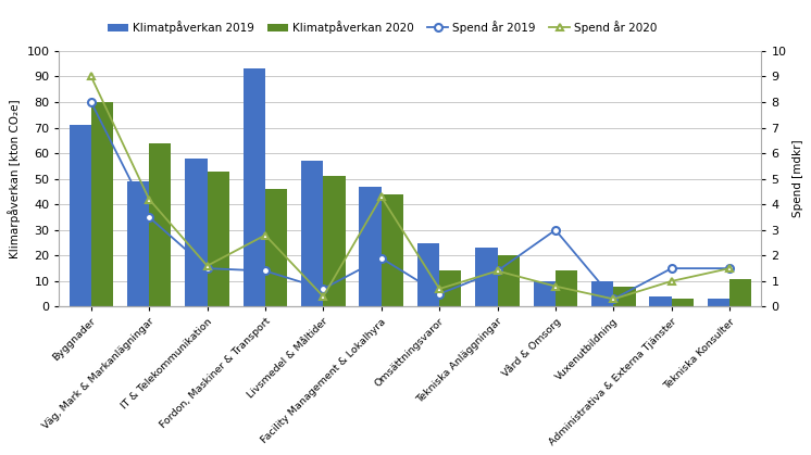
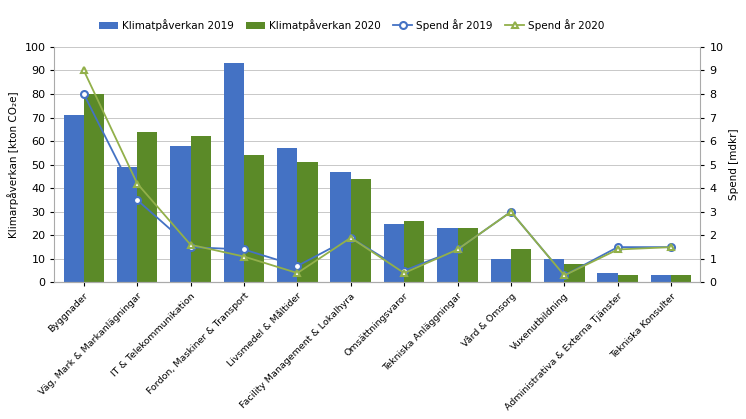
Klimatpåverkan 2020/IT & Telekommunikation: 53 -> 62
Spend år 2020/Fordon, Maskiner & Transport: 2.8 -> 1.1
Klimatpåverkan 2020/Fordon, Maskiner & Transport: 46 -> 54
Spend år 2020/Facility Management & Lokalhyra: 4.3 -> 1.9
Spend år 2020/Omsättningsvaror: 0.7 -> 0.4
Klimatpåverkan 2020/Omsättningsvaror: 14 -> 26
Klimatpåverkan 2020/Tekniska Anläggningar: 20 -> 23
Spend år 2020/Vård & Omsorg: 0.8 -> 3.0
Spend år 2020/Administrativa & Externa Tjänster: 1.0 -> 1.4
Klimatpåverkan 2020/Tekniska Konsulter: 11 -> 3
